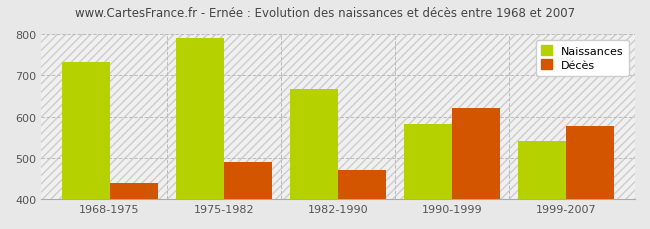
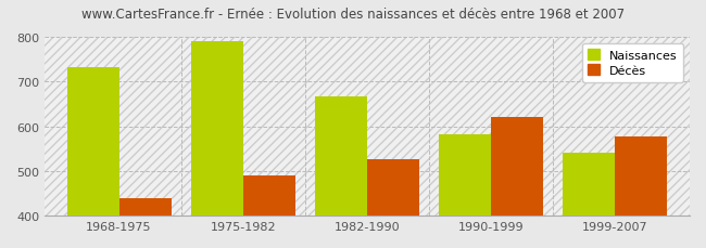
Décès/1982-1990: 470 -> 526
